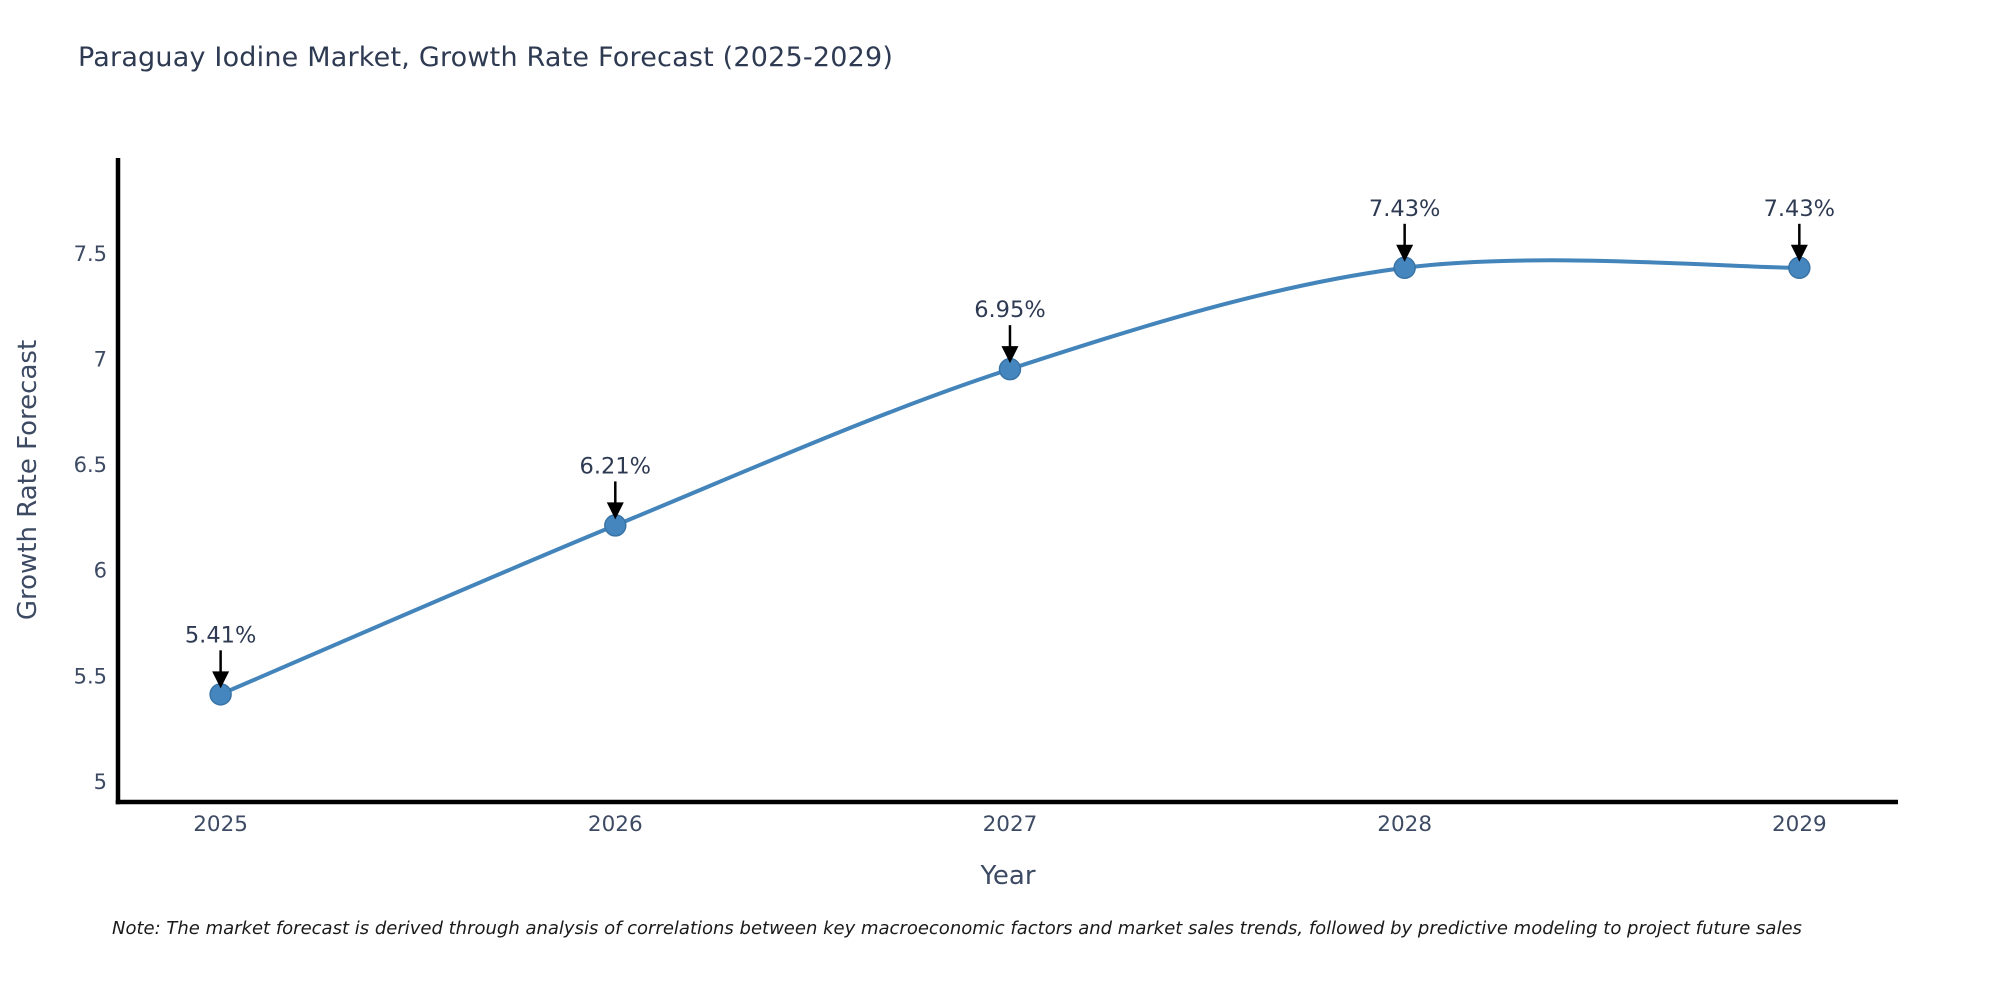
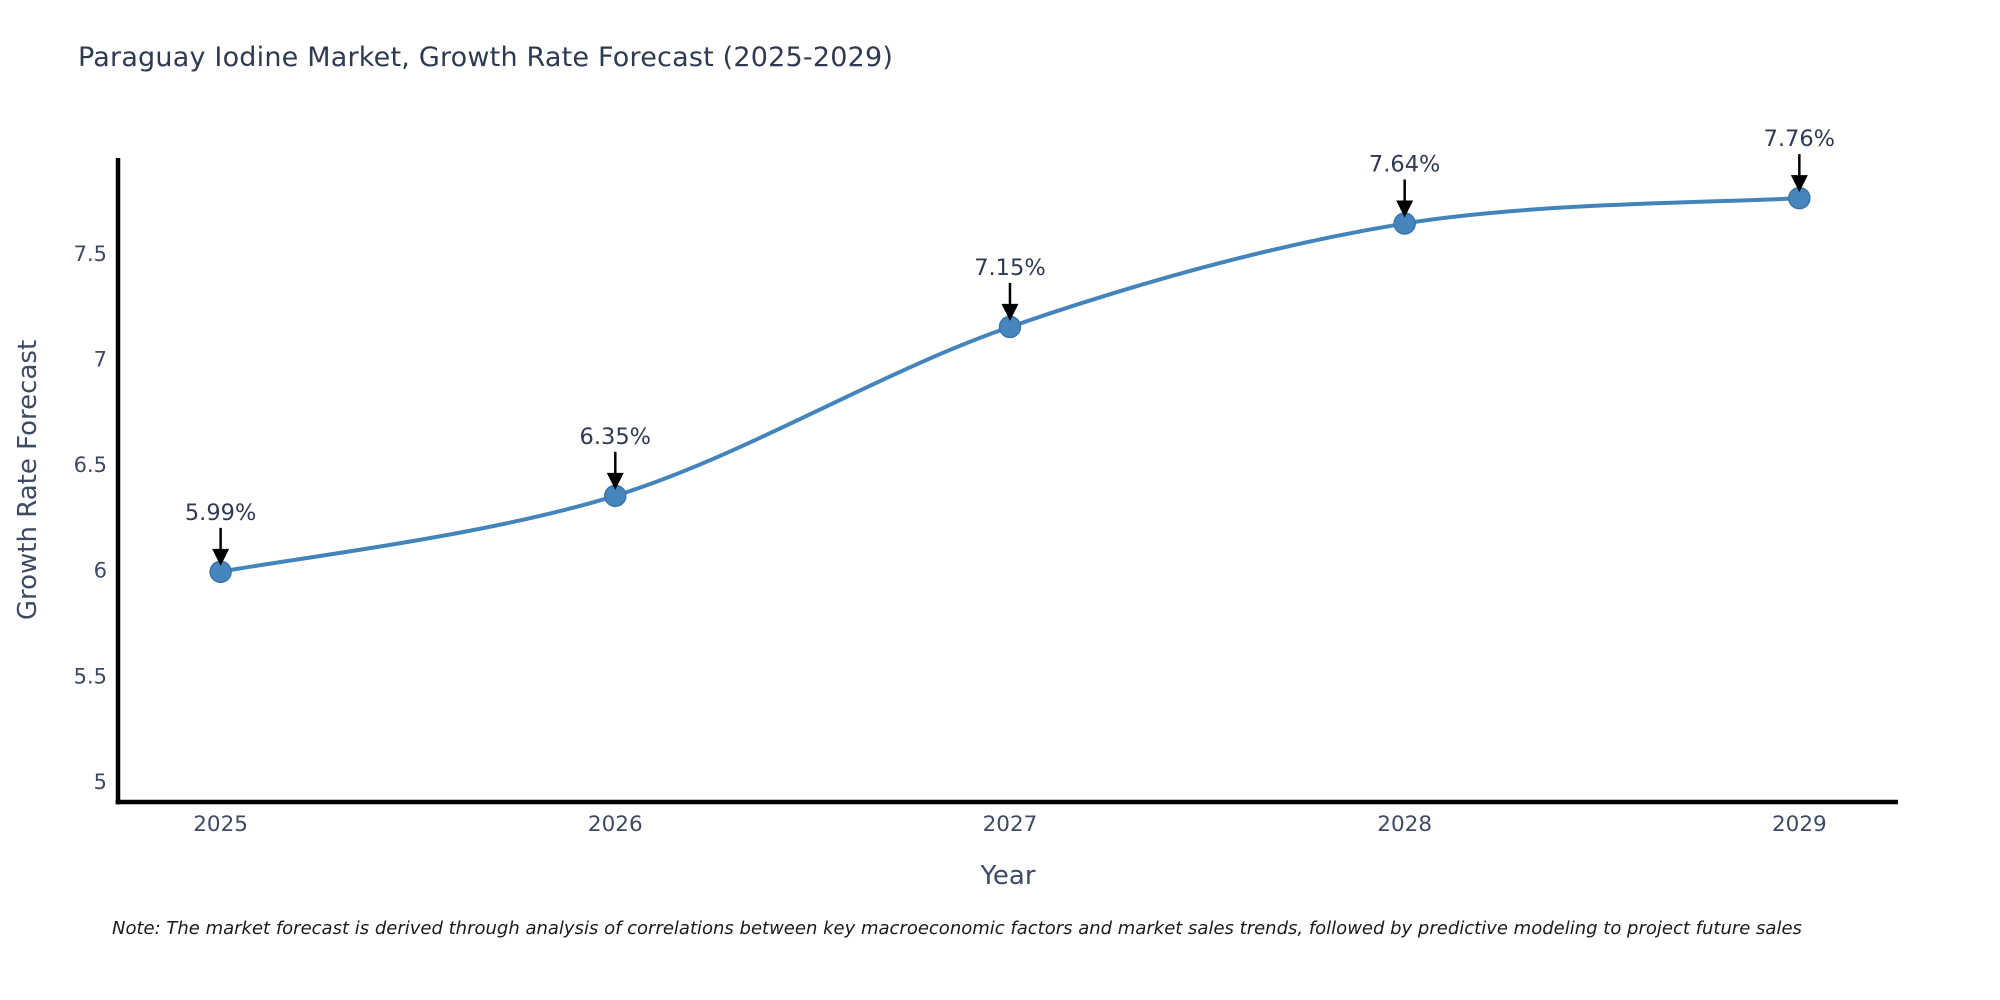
2025: 5.41% -> 5.99%
2026: 6.21% -> 6.35%
2027: 6.95% -> 7.15%
2028: 7.43% -> 7.64%
2029: 7.43% -> 7.76%
